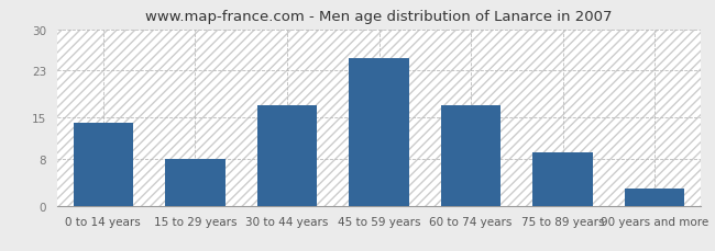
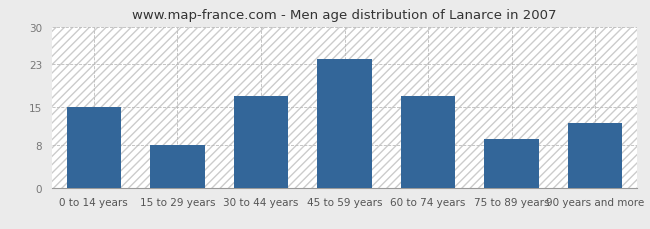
0 to 14 years: 14 -> 15
45 to 59 years: 25 -> 24
90 years and more: 3 -> 12
